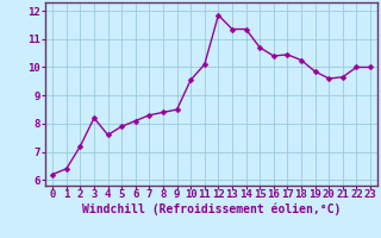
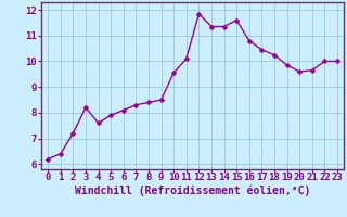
15: 10.70 -> 11.60
16: 10.40 -> 10.80
